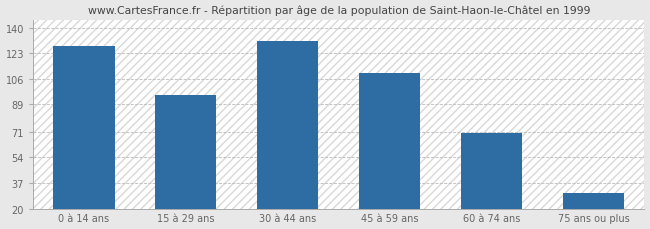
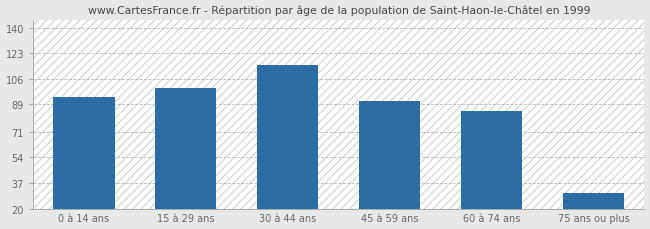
0 à 14 ans: 128 -> 94
15 à 29 ans: 95 -> 100
30 à 44 ans: 131 -> 115
45 à 59 ans: 110 -> 91
60 à 74 ans: 70 -> 85
